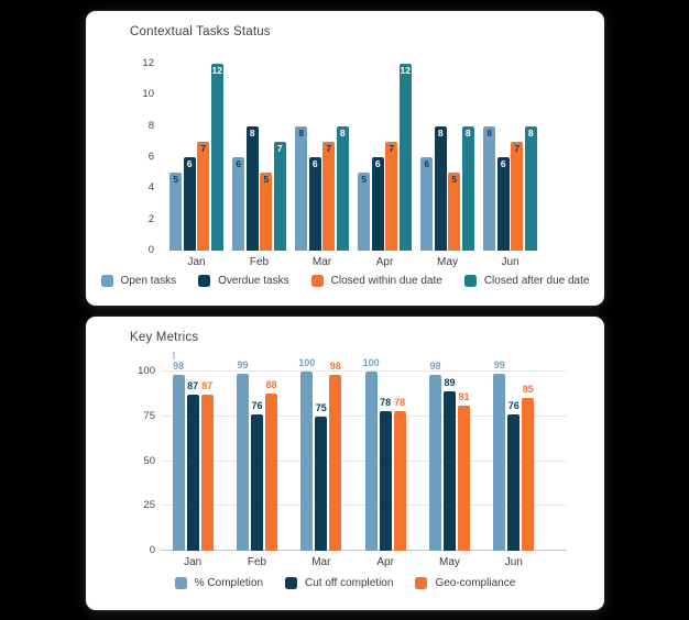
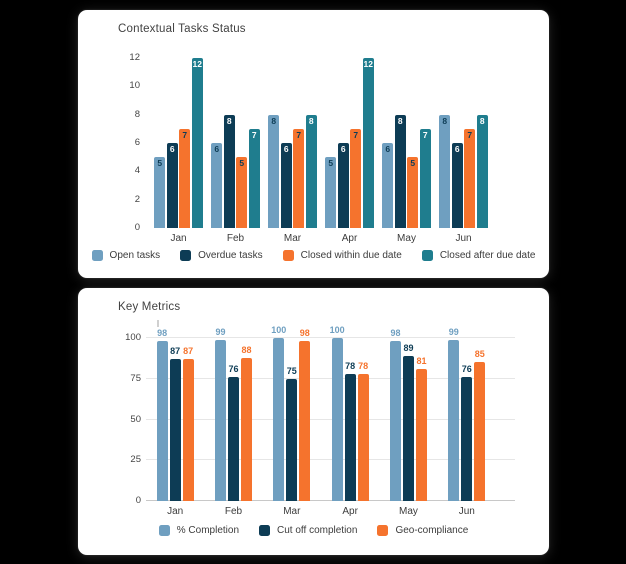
Contextual Tasks Status/Closed after due date/May: 8 -> 7
